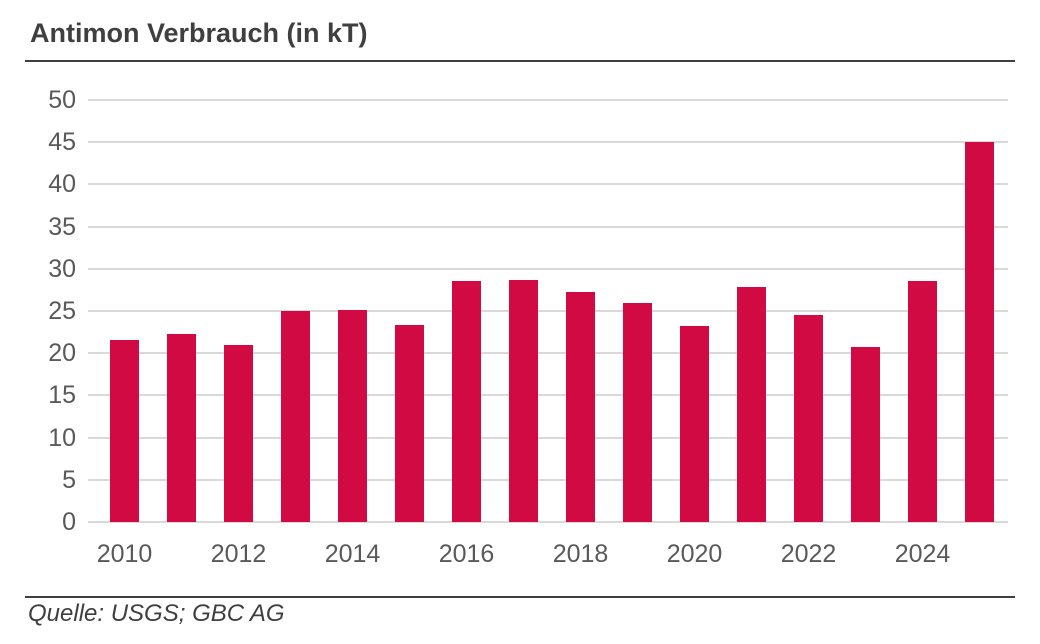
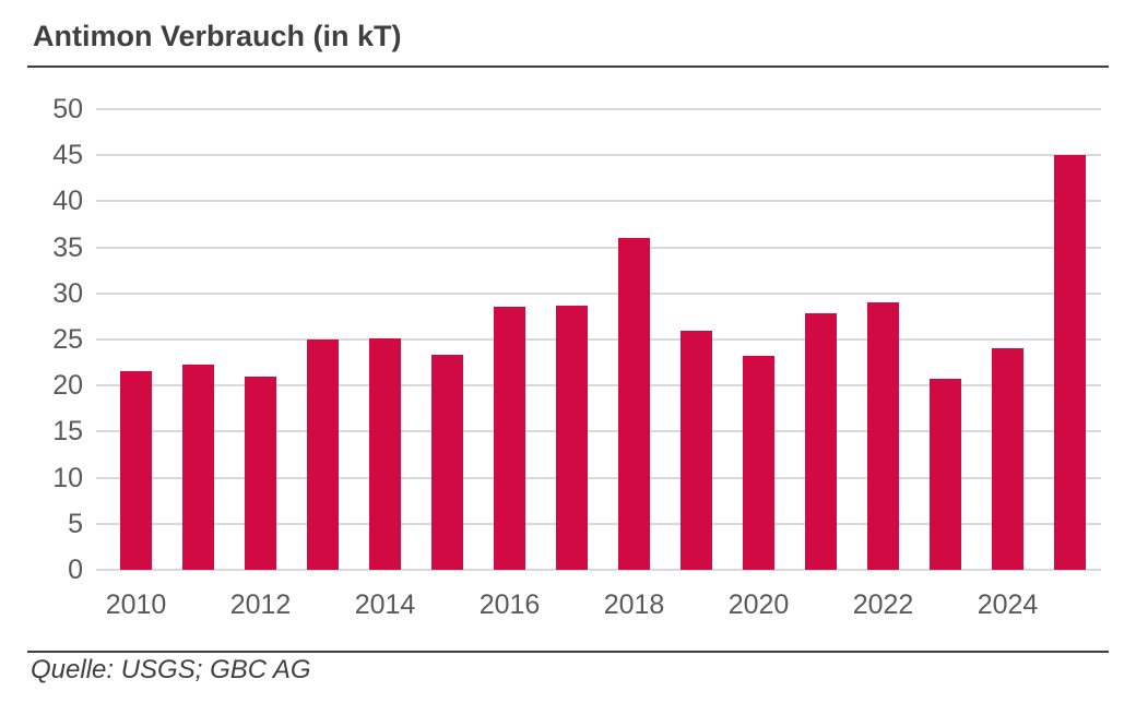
2018: 27 -> 36
2022: 24 -> 29
2024: 29 -> 24
